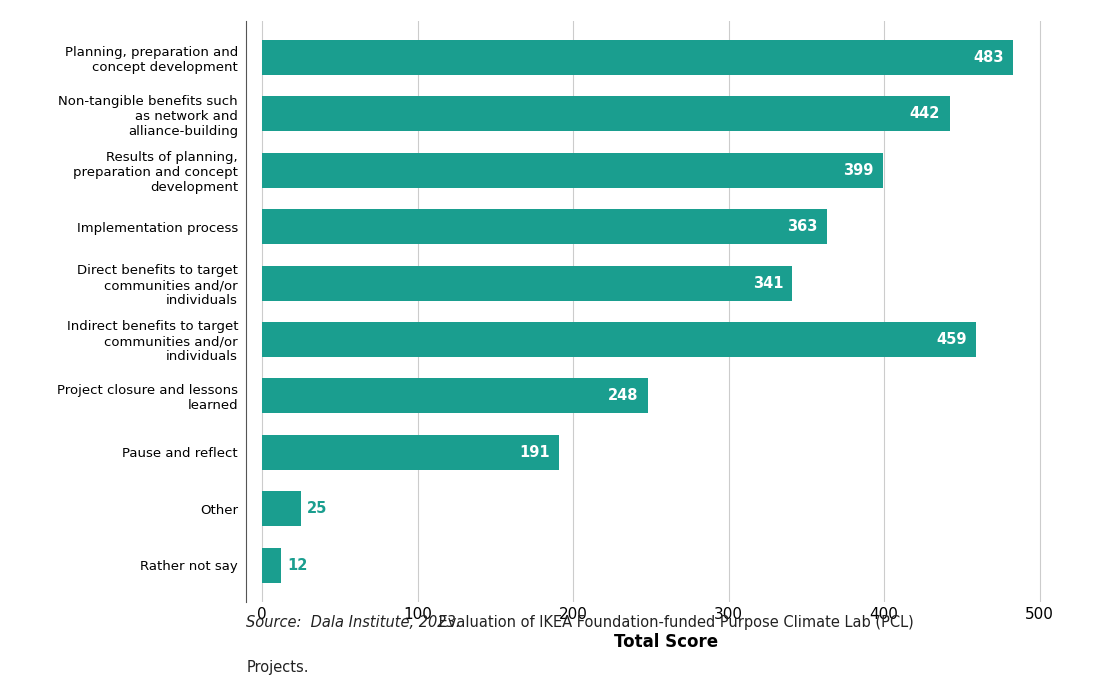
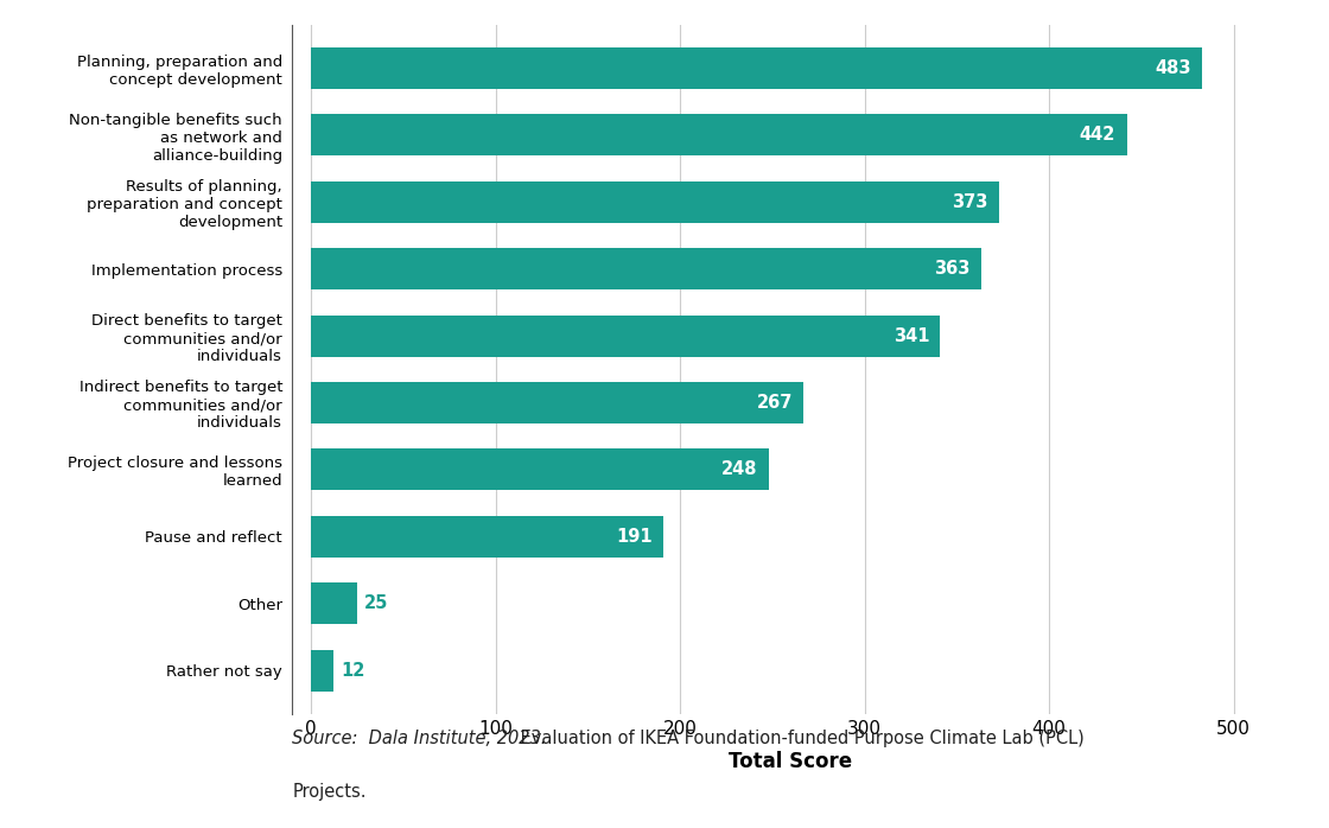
Results of planning, preparation and concept development: 399 -> 373
Indirect benefits to target communities and/or individuals: 459 -> 267
